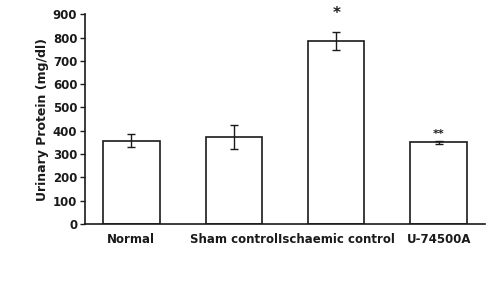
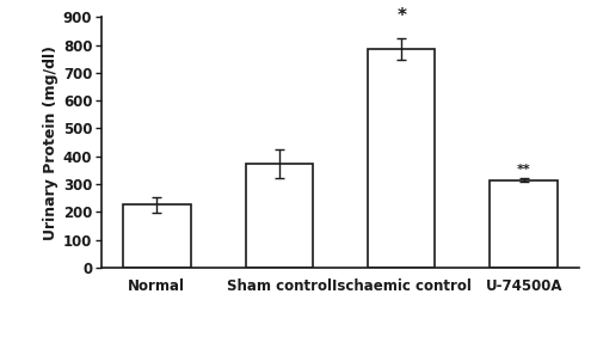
Normal: 358 -> 225
U-74500A: 350 -> 315
